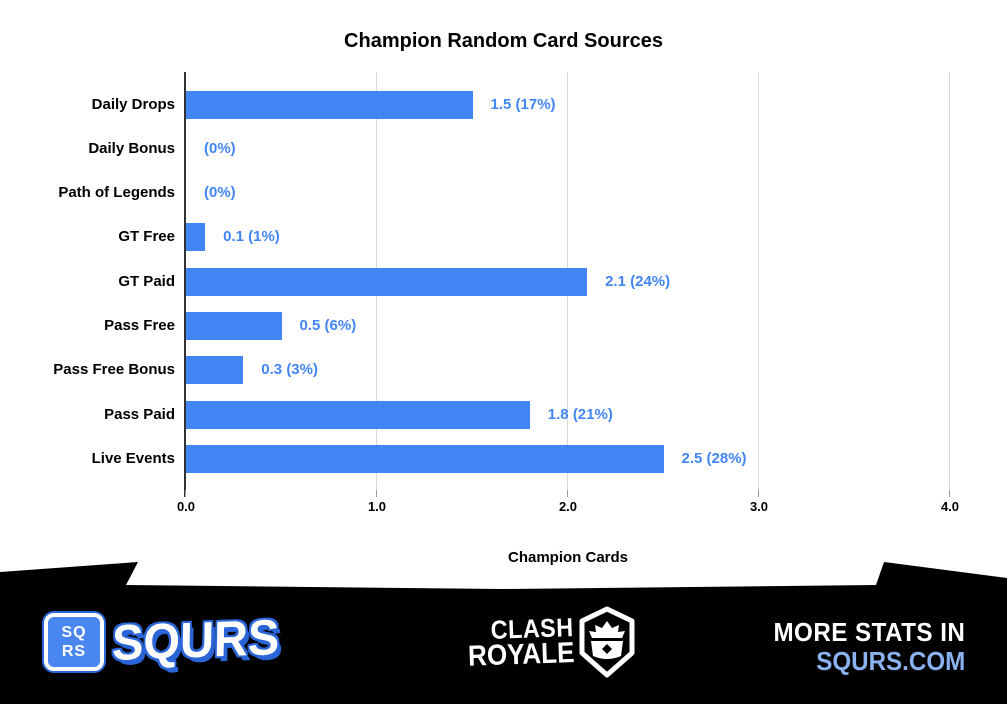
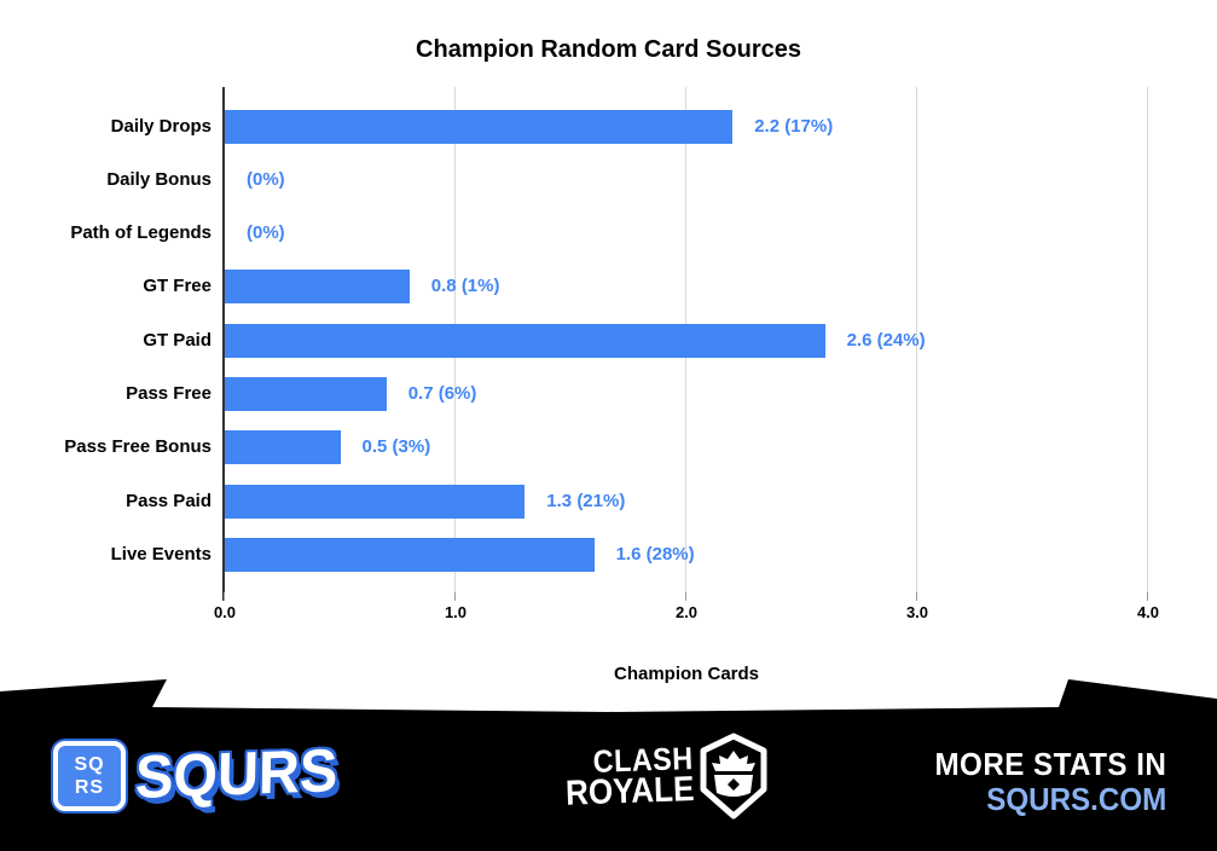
Daily Drops: 1.5 -> 2.2
GT Free: 0.1 -> 0.8
GT Paid: 2.1 -> 2.6
Pass Free: 0.5 -> 0.7
Pass Free Bonus: 0.3 -> 0.5
Pass Paid: 1.8 -> 1.3
Live Events: 2.5 -> 1.6
